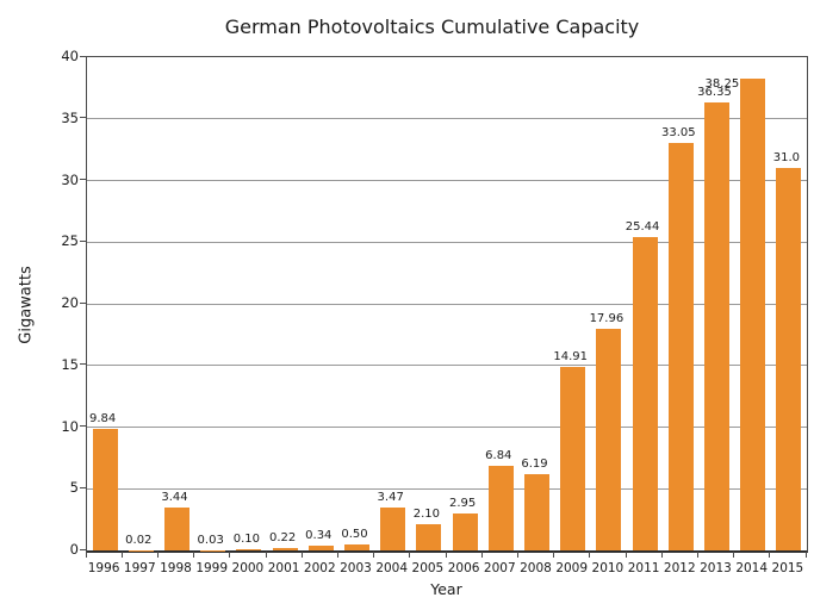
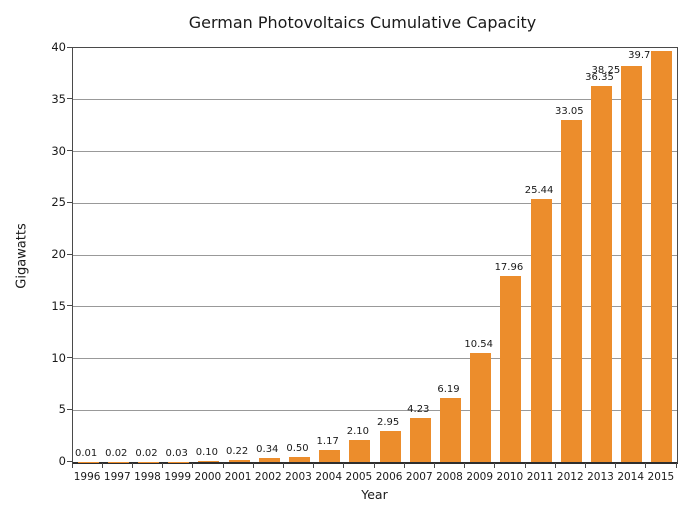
1996: 9.84 -> 0.01
1998: 3.44 -> 0.02
2004: 3.47 -> 1.17
2007: 6.84 -> 4.23
2009: 14.91 -> 10.54
2015: 31.0 -> 39.7
